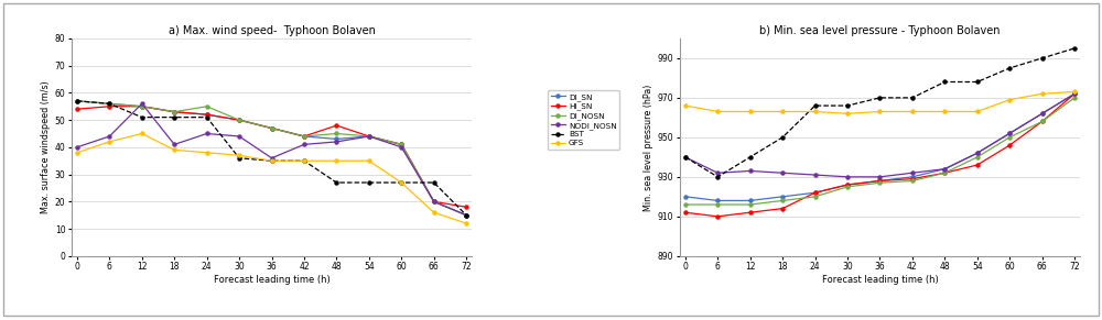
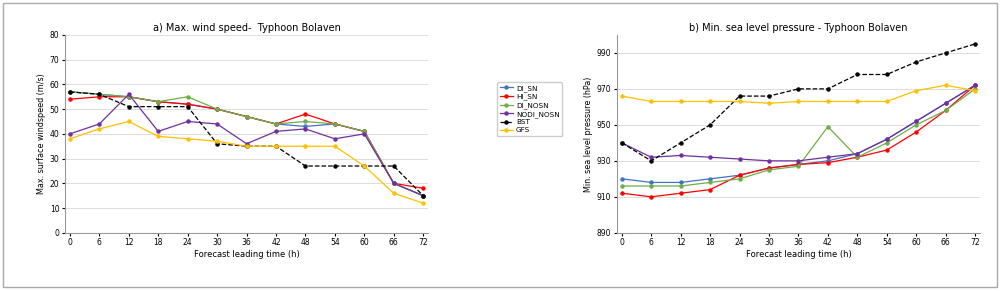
a) Max. wind speed- Typhoon Bolaven/NODI_NOSN/54: 44 -> 38
b) Min. sea level pressure - Typhoon Bolaven/DI_NOSN/42: 928 -> 949
b) Min. sea level pressure - Typhoon Bolaven/GFS/72: 973 -> 969
